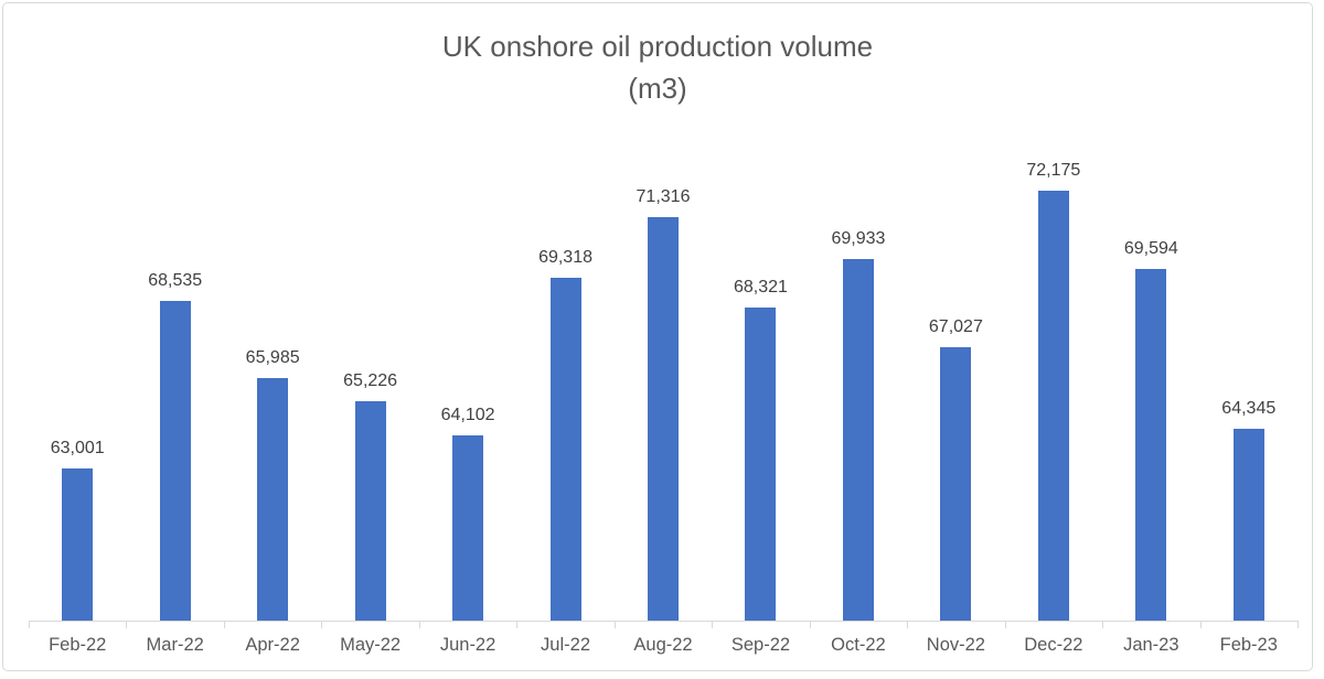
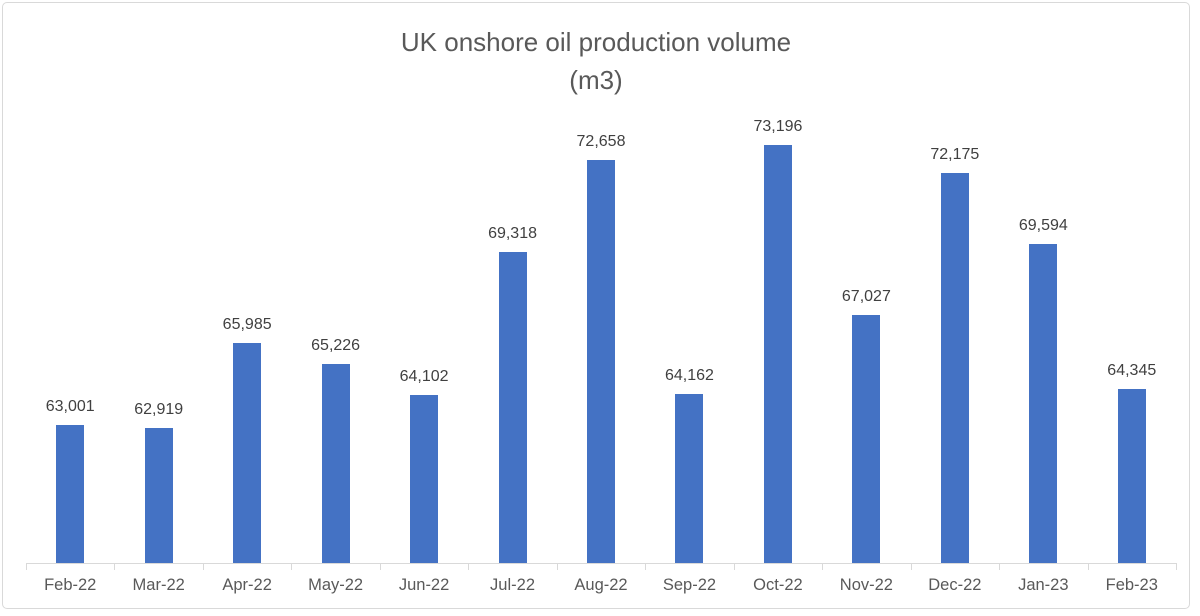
Mar-22: 68,535 -> 62,919
Aug-22: 71,316 -> 72,658
Sep-22: 68,321 -> 64,162
Oct-22: 69,933 -> 73,196
